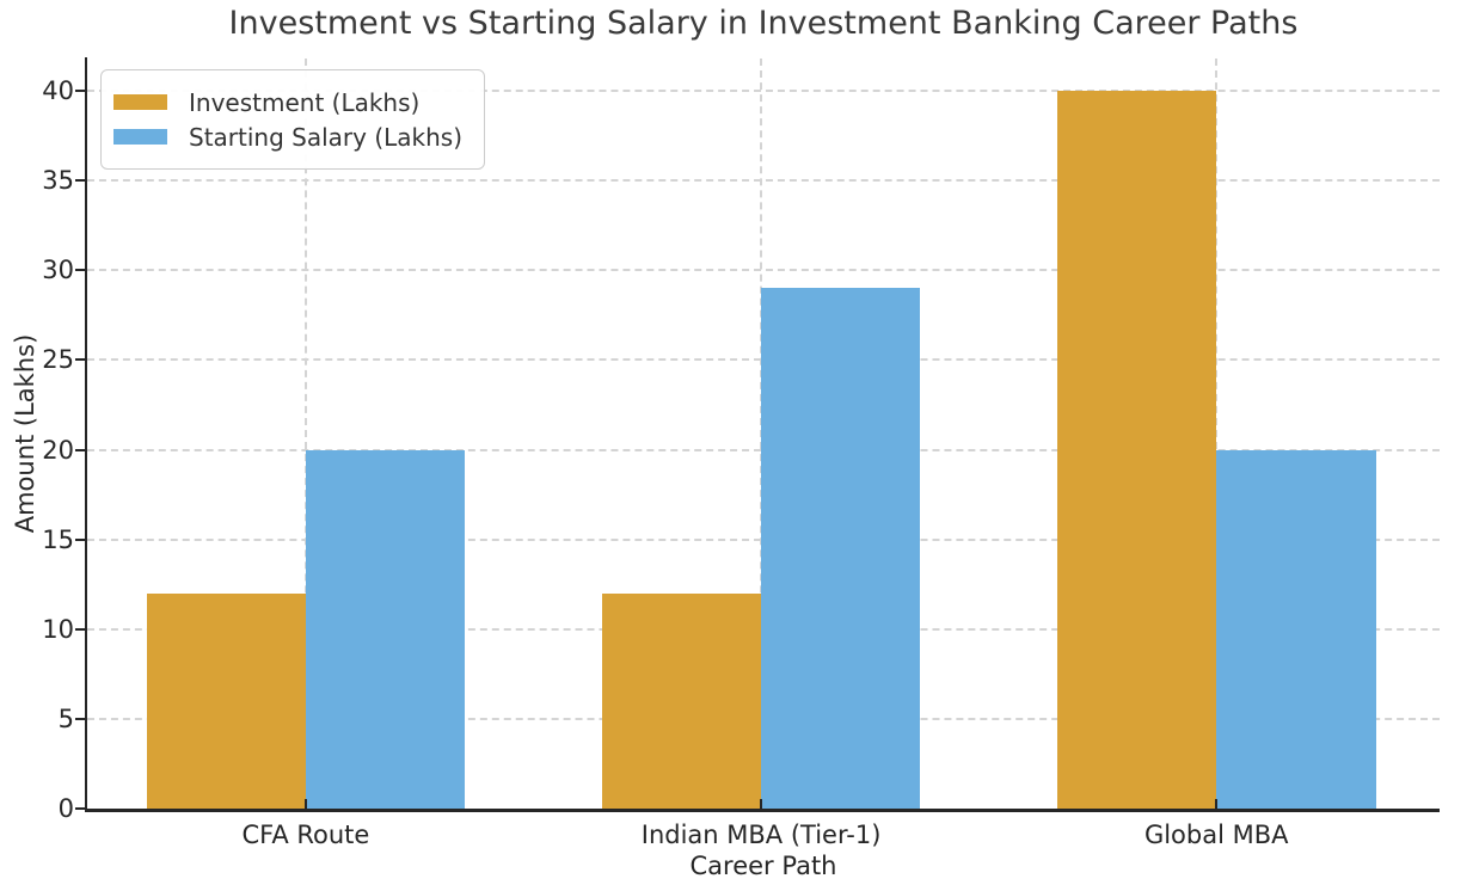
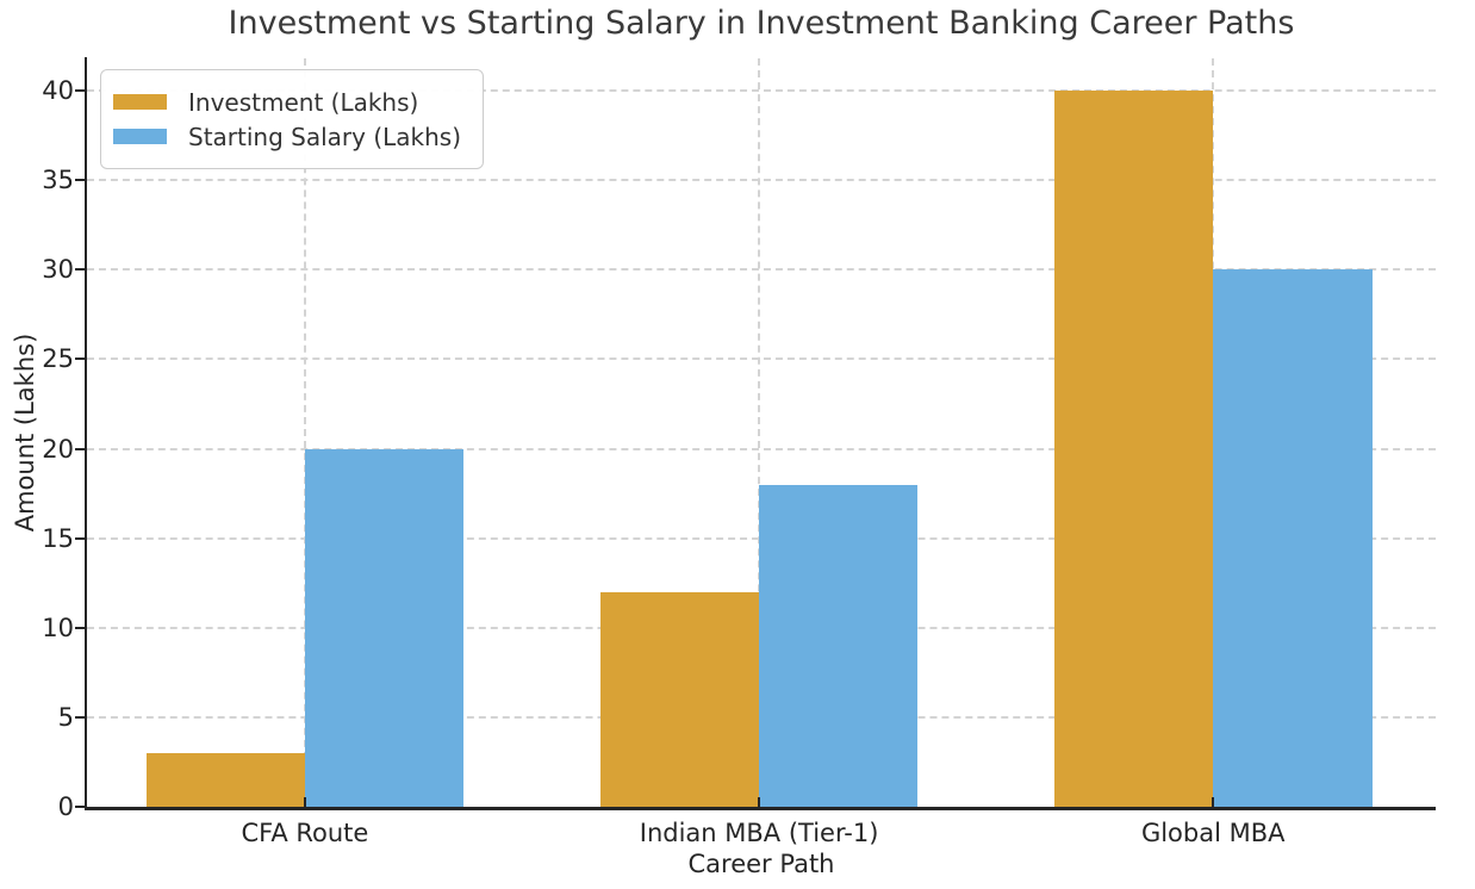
Investment (Lakhs)/CFA Route: 12 -> 3
Starting Salary (Lakhs)/Indian MBA (Tier-1): 29 -> 18
Starting Salary (Lakhs)/Global MBA: 20 -> 30
